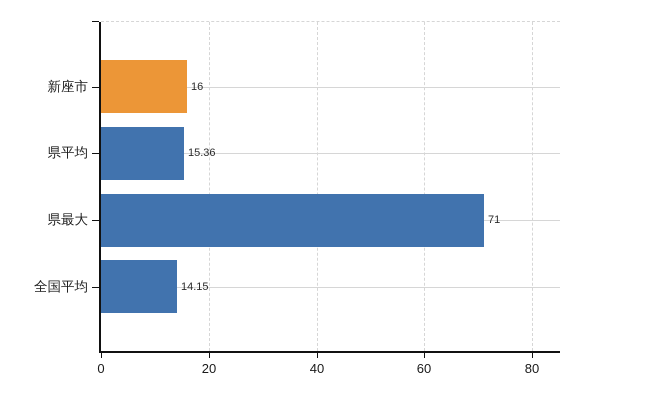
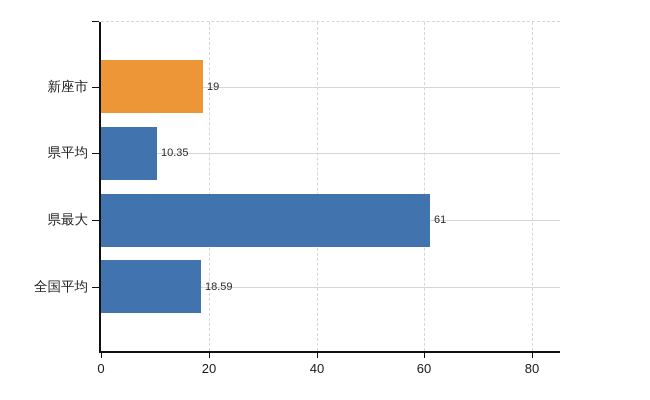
新座市: 16 -> 19
県平均: 15.36 -> 10.35
県最大: 71 -> 61
全国平均: 14.15 -> 18.59
